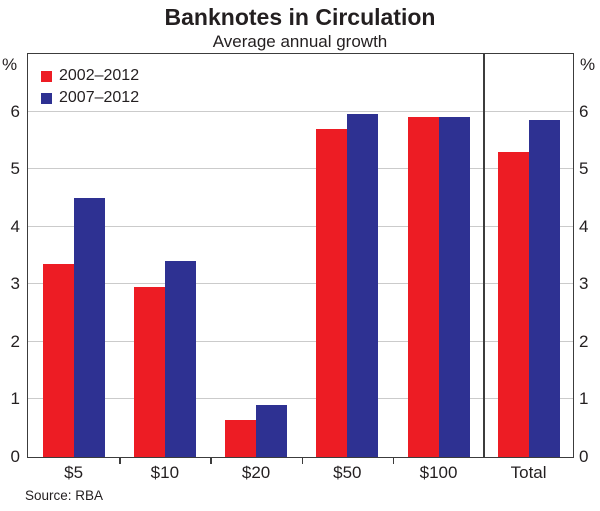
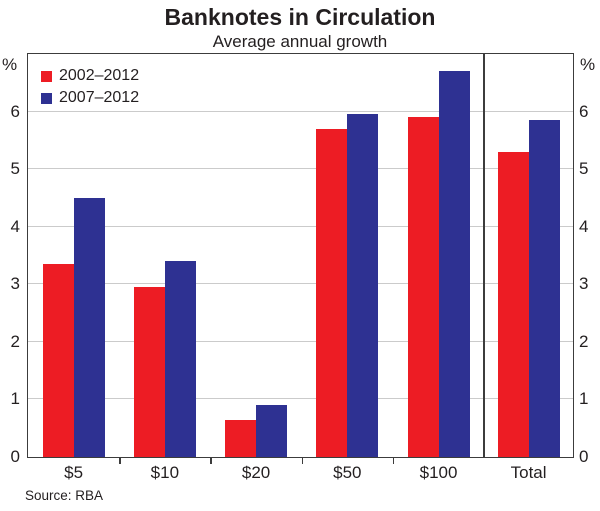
2007–2012/$100: 5.9 -> 6.7
